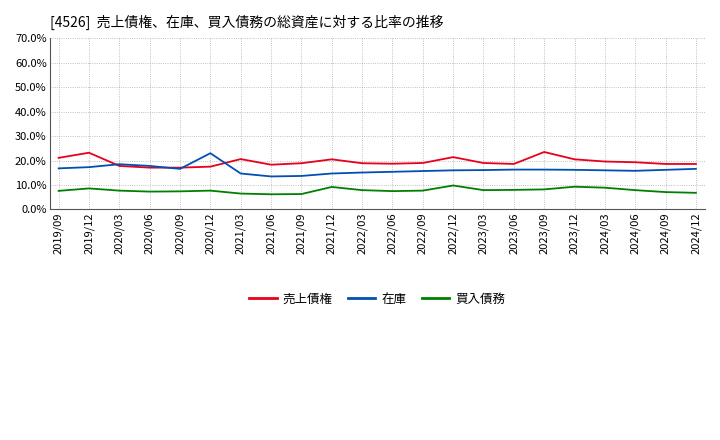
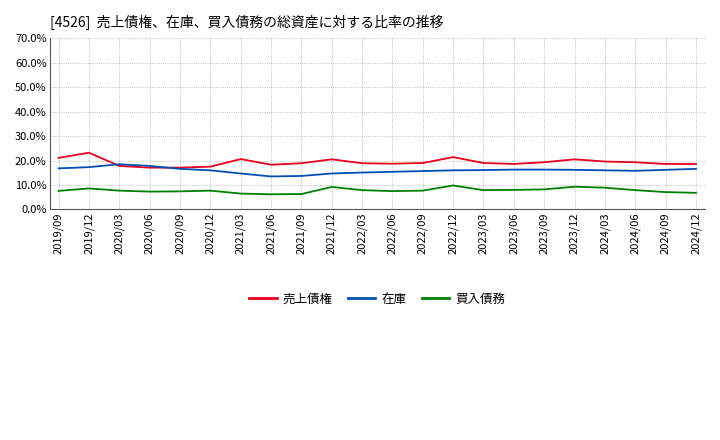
在庫/2020/12: 23.0% -> 16.0%
売上債権/2023/09: 23.5% -> 19.3%
